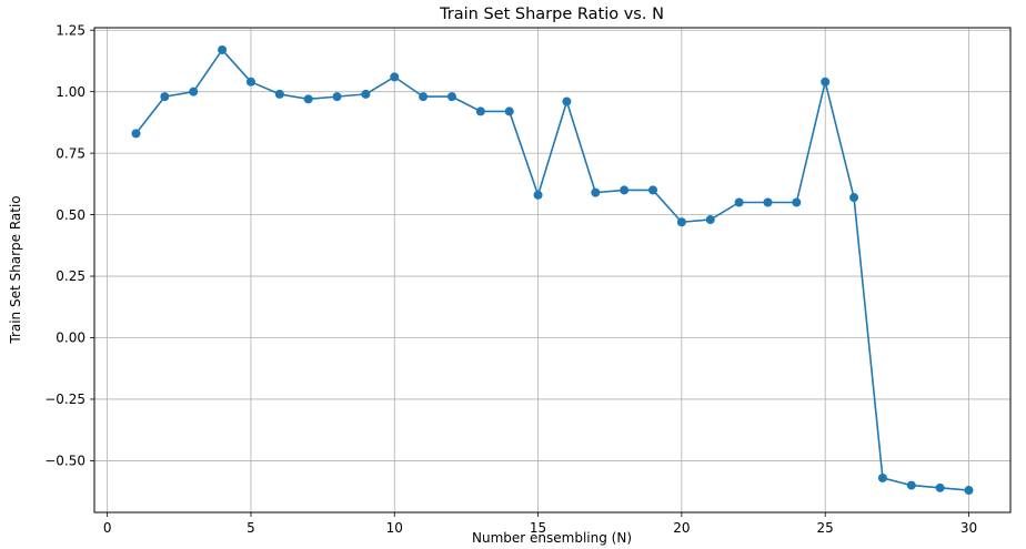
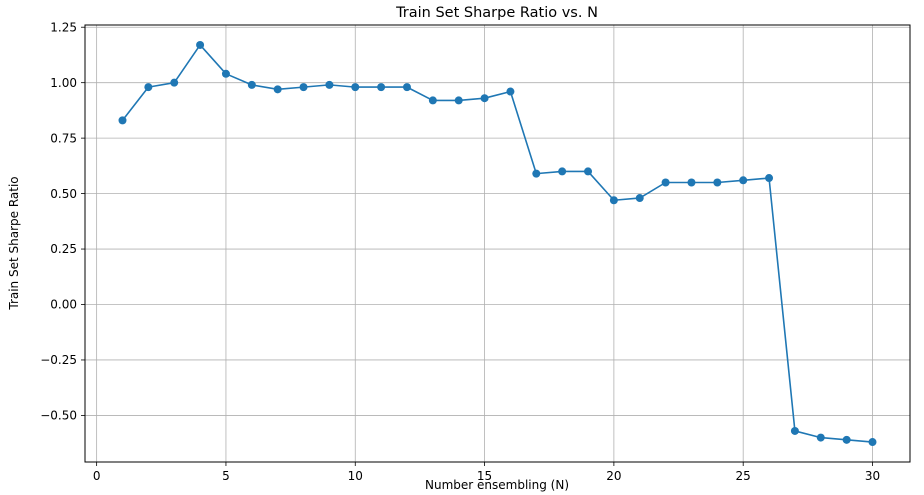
10: 1.06 -> 0.98
15: 0.58 -> 0.93
25: 1.04 -> 0.56
